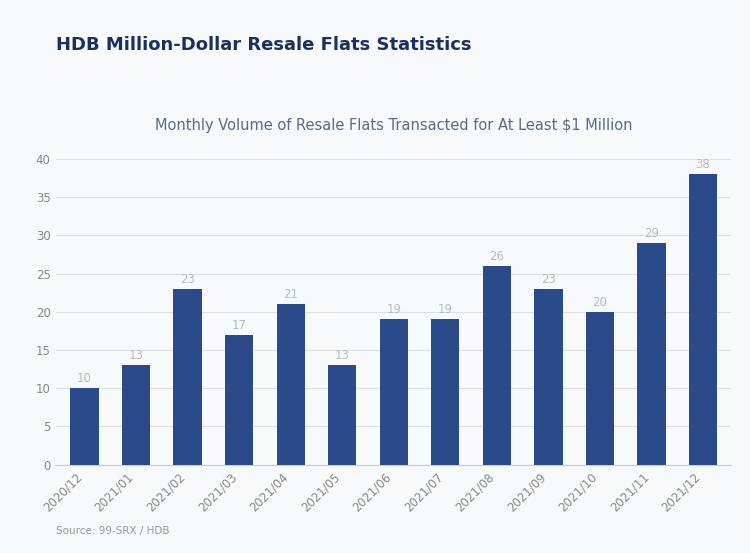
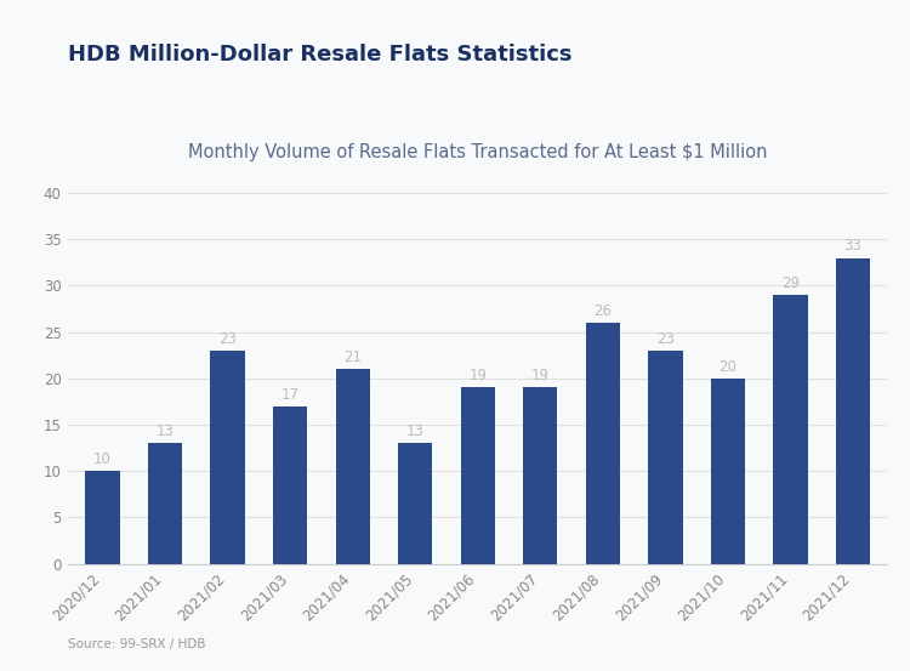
2021/12: 38 -> 33
